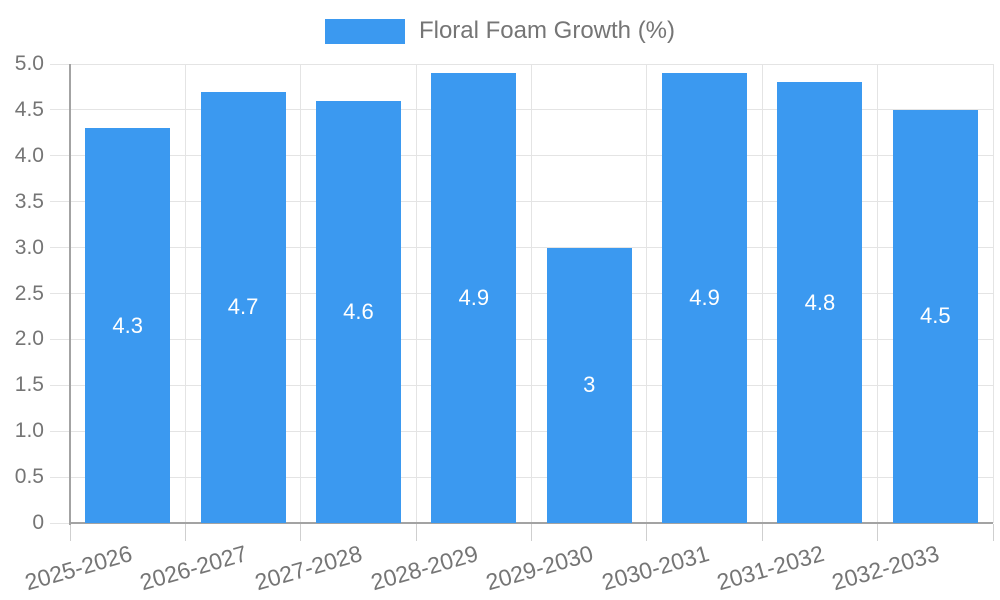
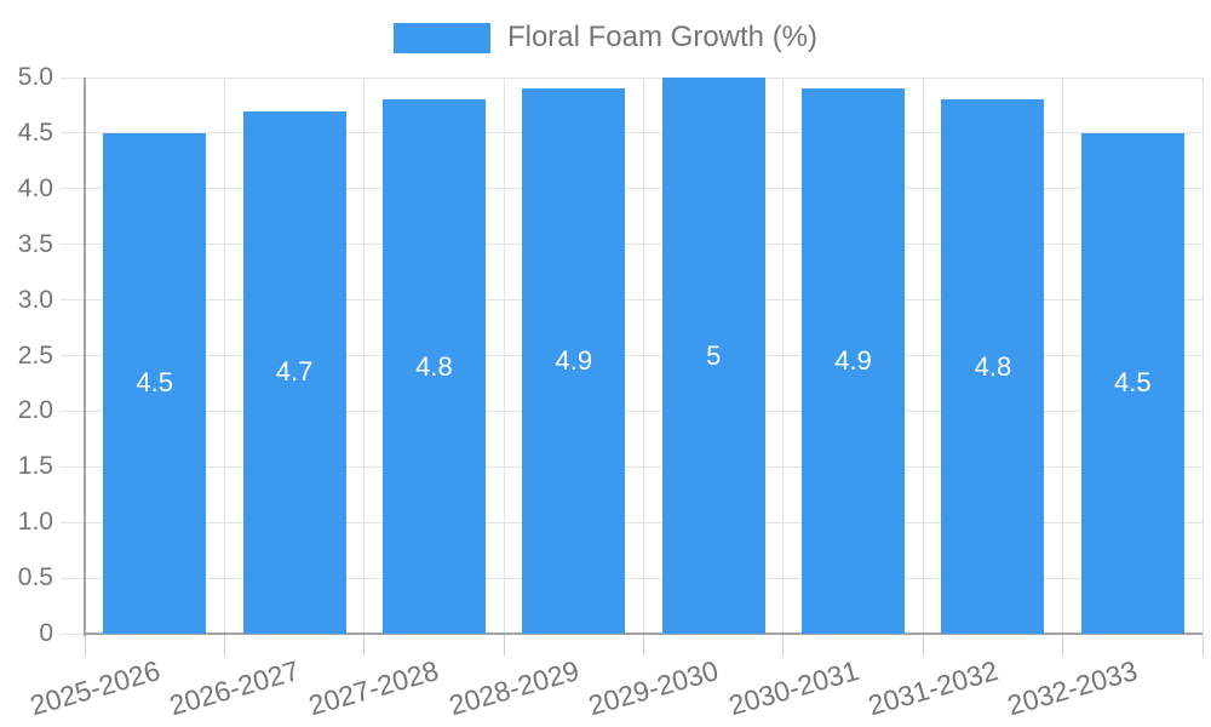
2025-2026: 4.3 -> 4.5
2027-2028: 4.6 -> 4.8
2029-2030: 3 -> 5
